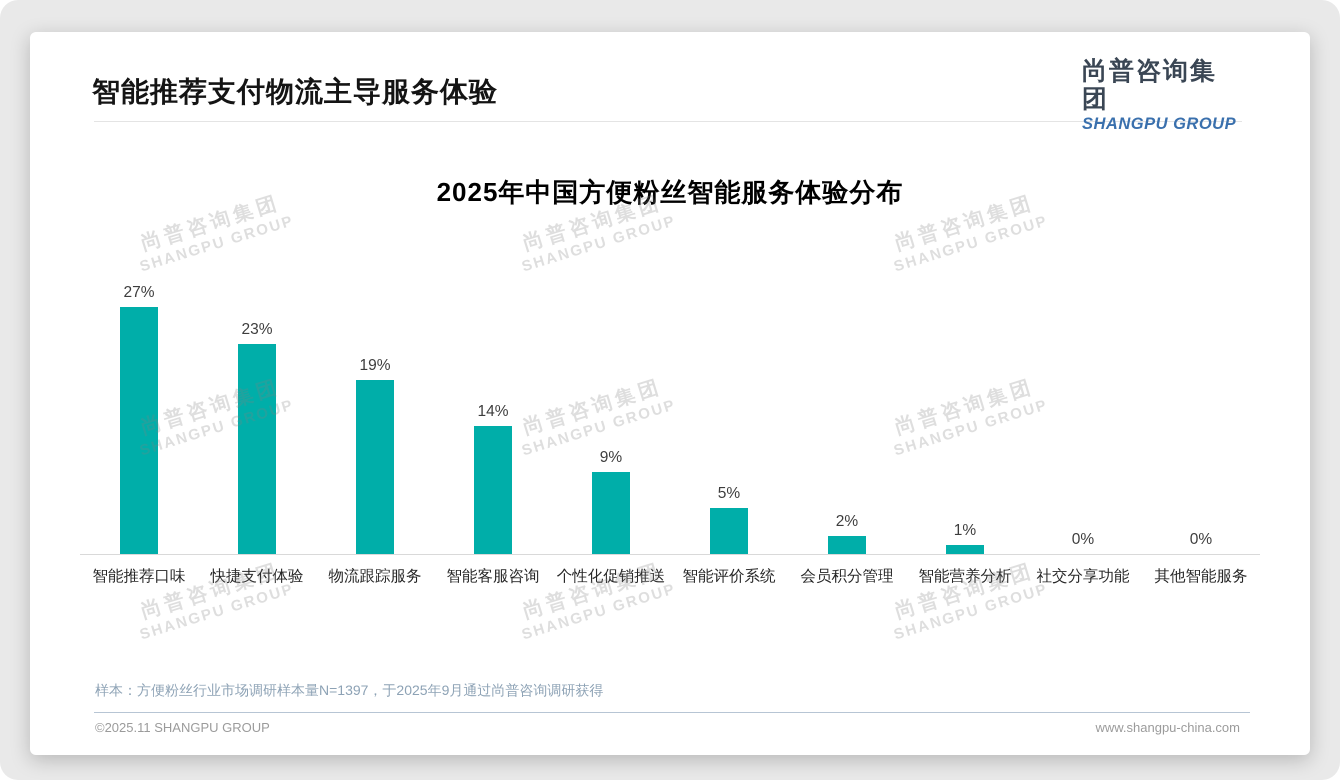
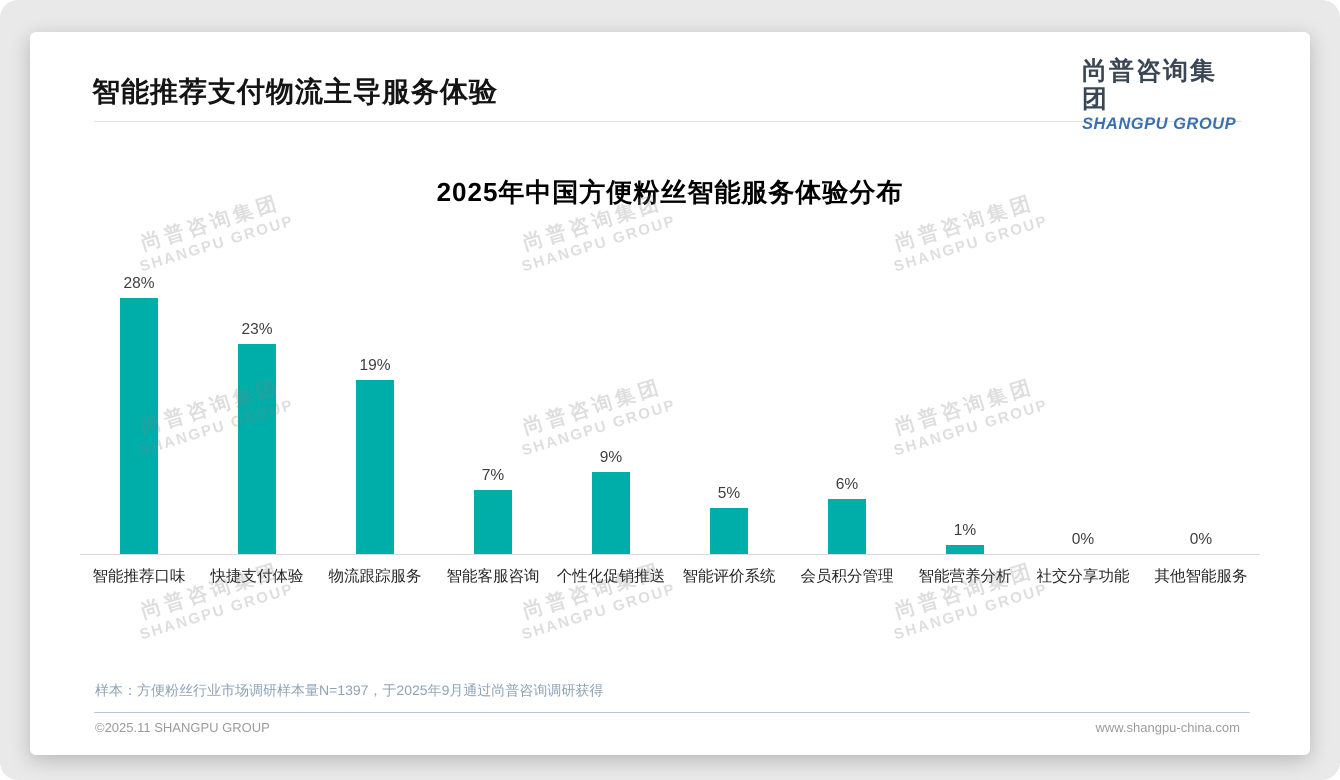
智能推荐口味: 27% -> 28%
智能客服咨询: 14% -> 7%
会员积分管理: 2% -> 6%
